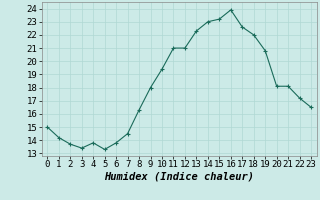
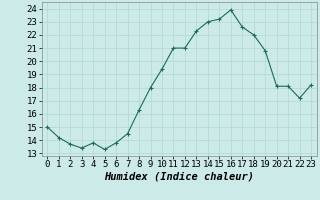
23: 16.5 -> 18.2
